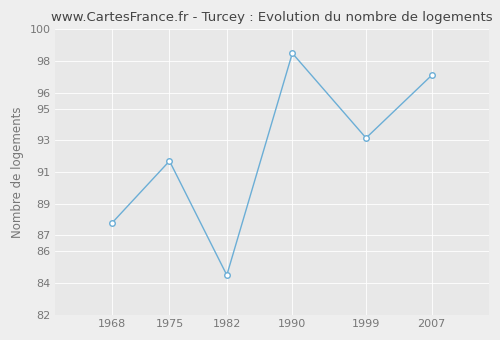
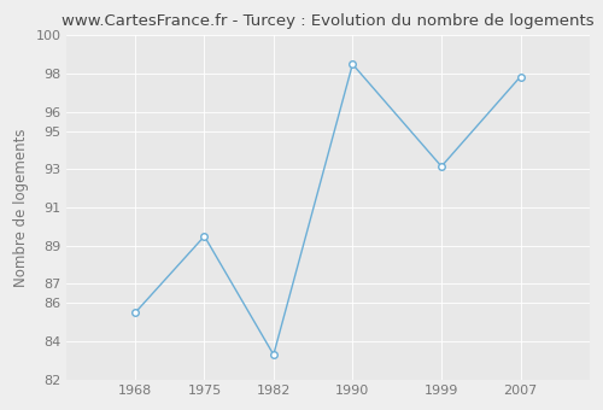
1968: 87.8 -> 85.5
1975: 91.7 -> 89.5
1982: 84.5 -> 83.3
2007: 97.1 -> 97.8
